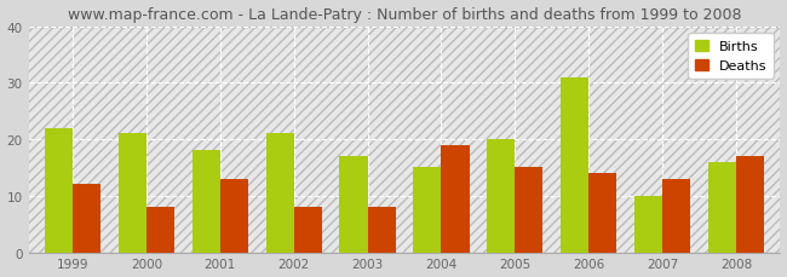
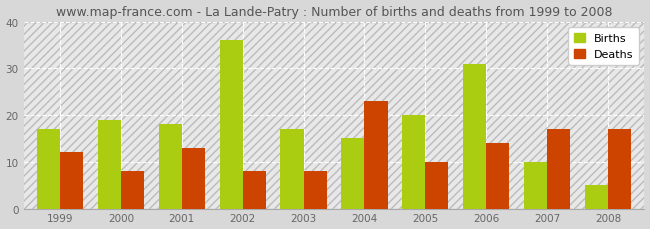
Births/1999: 22 -> 17
Births/2000: 21 -> 19
Births/2002: 21 -> 36
Deaths/2004: 19 -> 23
Deaths/2005: 15 -> 10
Deaths/2007: 13 -> 17
Births/2008: 16 -> 5
